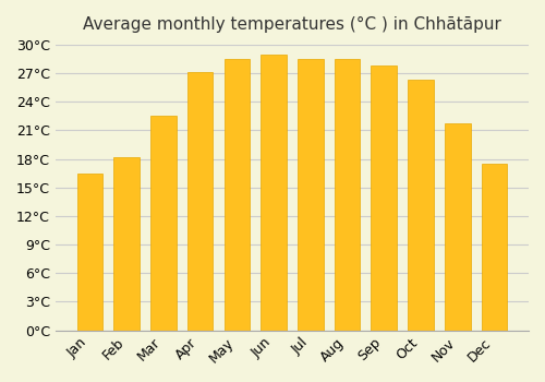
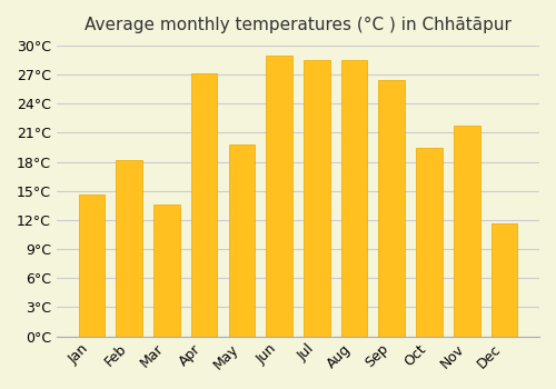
Jan: 16.5°C -> 14.6°C
Mar: 22.5°C -> 13.6°C
May: 28.5°C -> 19.8°C
Sep: 27.8°C -> 26.4°C
Oct: 26.3°C -> 19.4°C
Dec: 17.5°C -> 11.6°C
